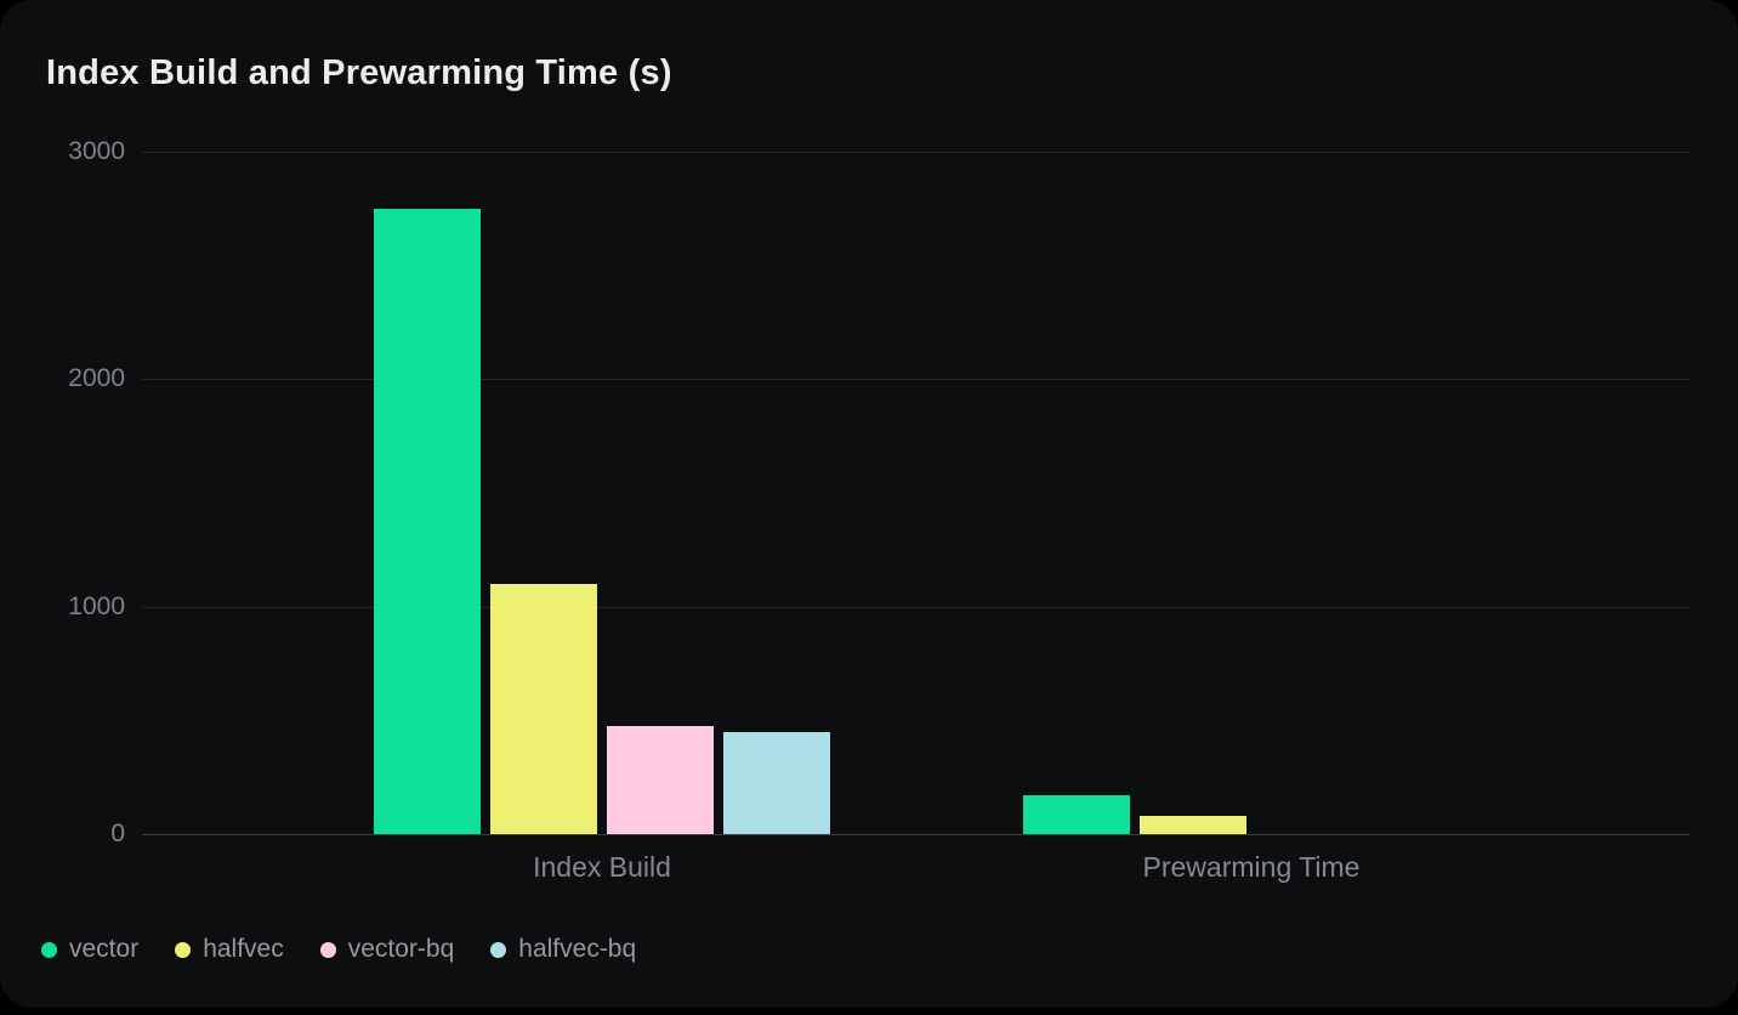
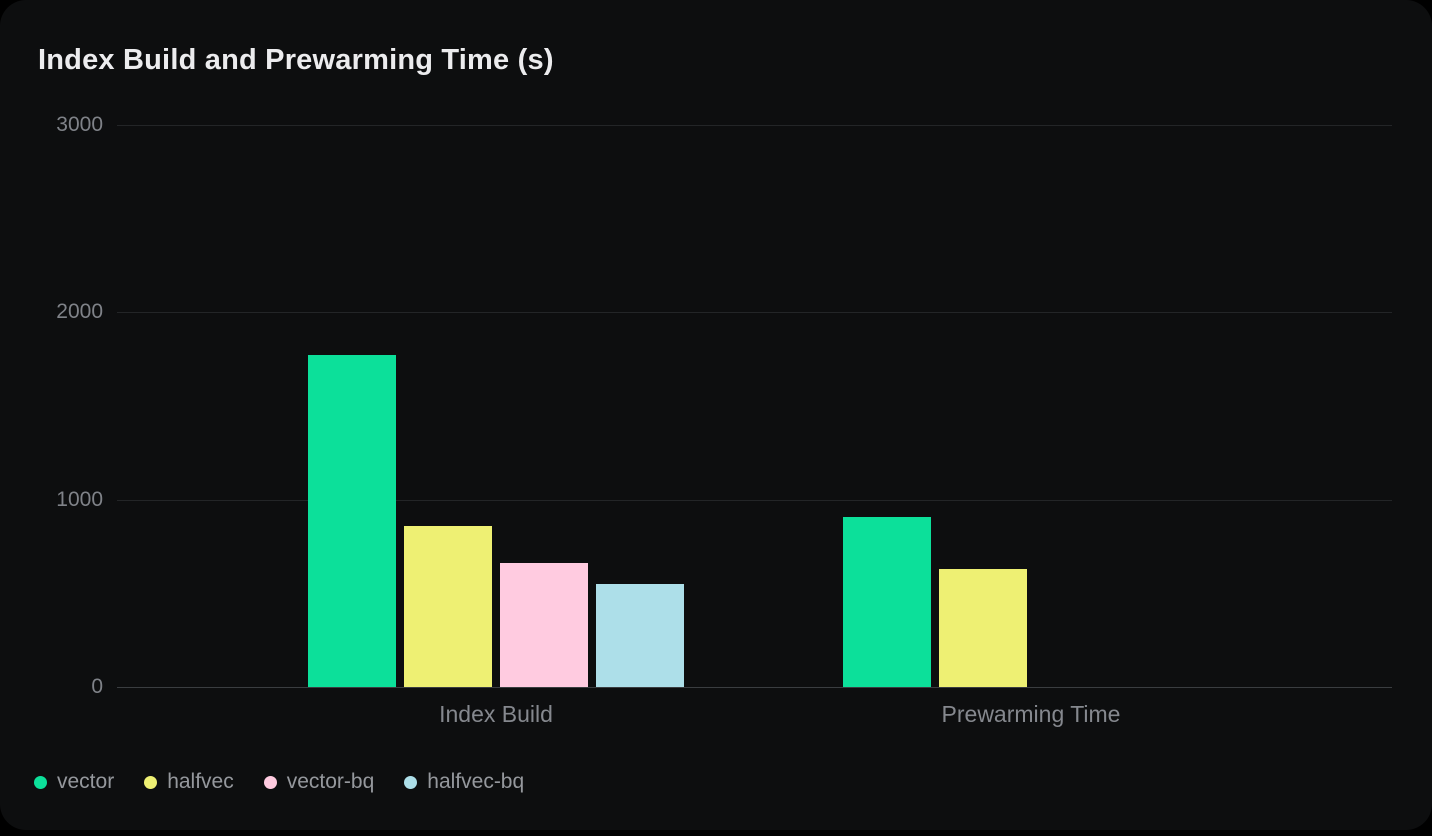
vector/Index Build: 2750 -> 1770
halfvec/Index Build: 1100 -> 860
vector-bq/Index Build: 480 -> 660
halfvec-bq/Index Build: 450 -> 550
vector/Prewarming Time: 170 -> 910
halfvec/Prewarming Time: 80 -> 630
